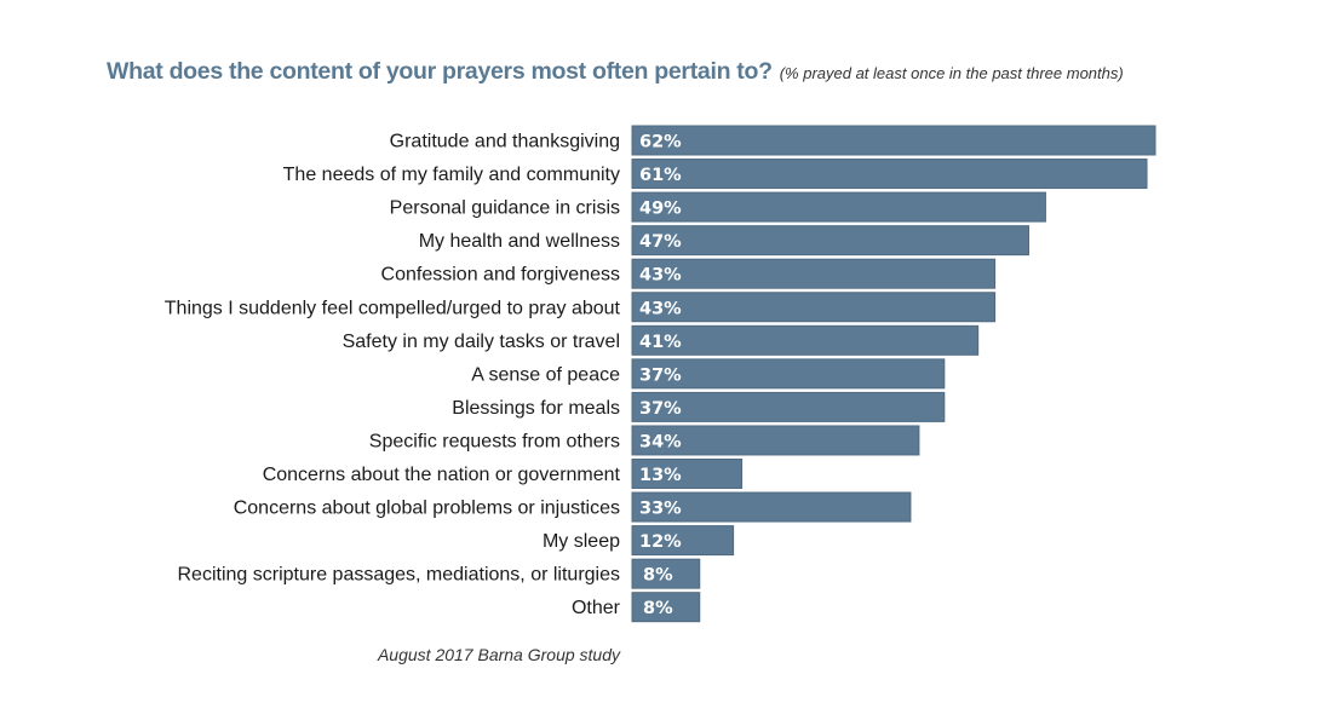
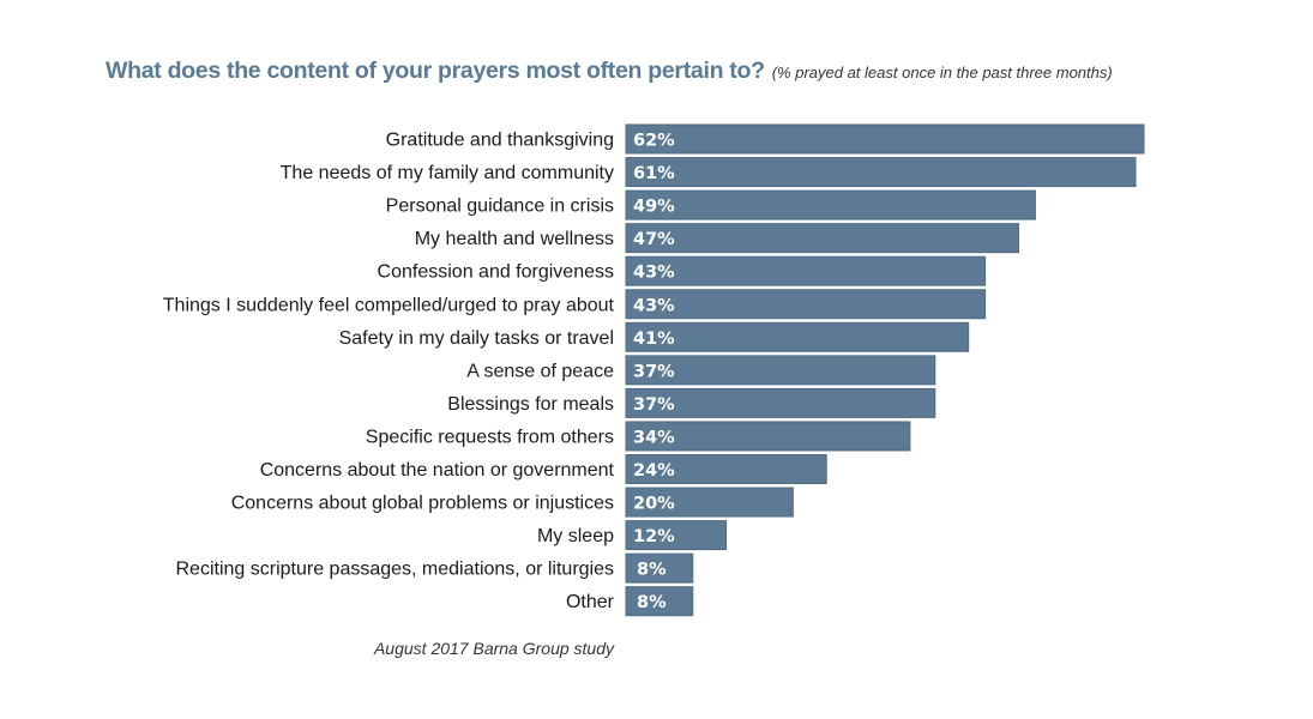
Concerns about the nation or government: 13% -> 24%
Concerns about global problems or injustices: 33% -> 20%
